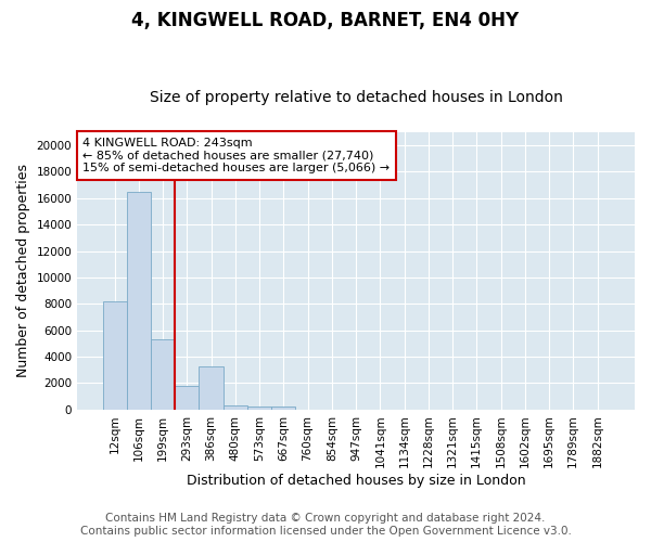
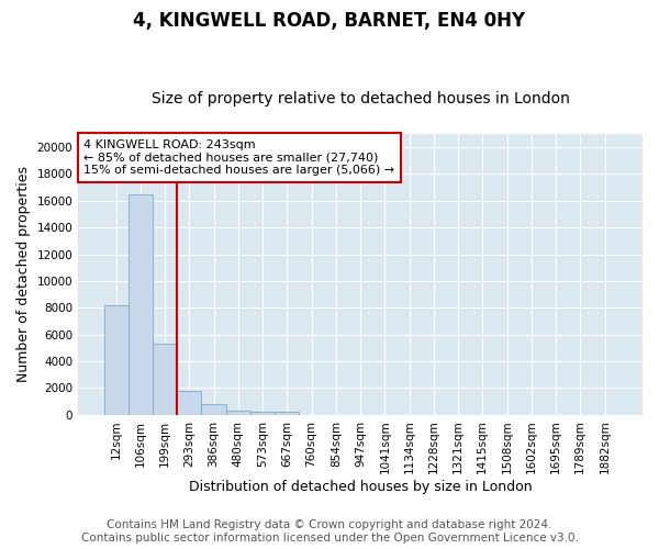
386sqm: 3300 -> 800
